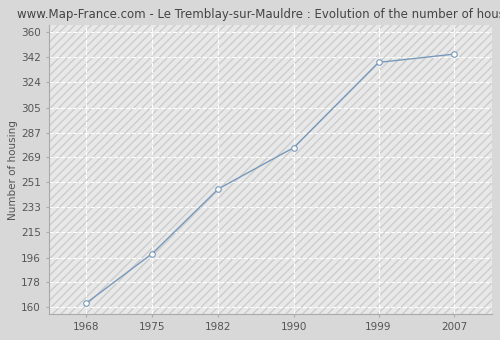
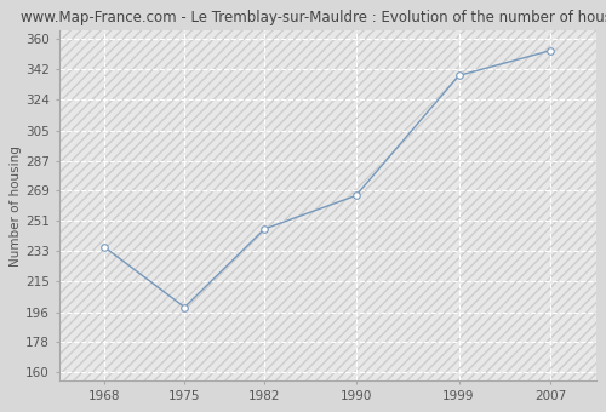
1968: 163 -> 235
1990: 276 -> 266
2007: 344 -> 353
